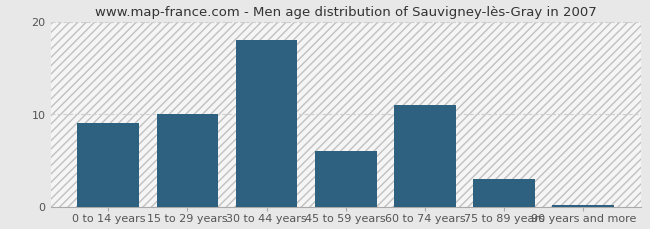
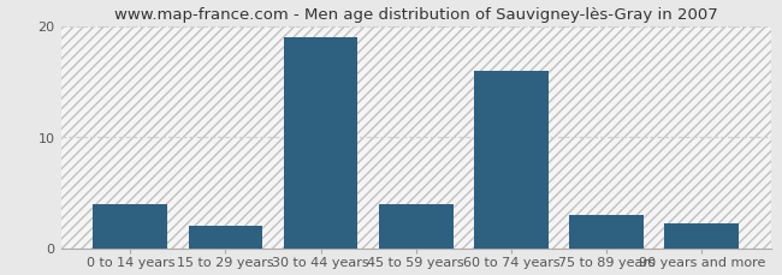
0 to 14 years: 9.0 -> 4.0
15 to 29 years: 10.0 -> 2.0
30 to 44 years: 18.0 -> 19.0
45 to 59 years: 6.0 -> 4.0
60 to 74 years: 11.0 -> 16.0
90 years and more: 0.2 -> 2.2
